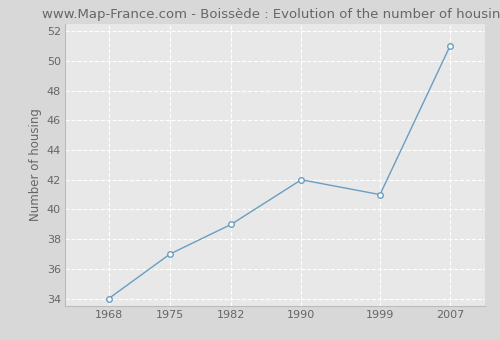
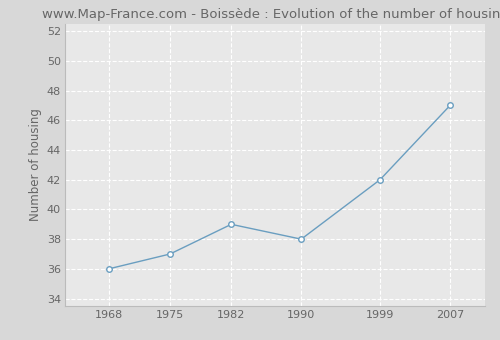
1968: 34 -> 36
1990: 42 -> 38
1999: 41 -> 42
2007: 51 -> 47
